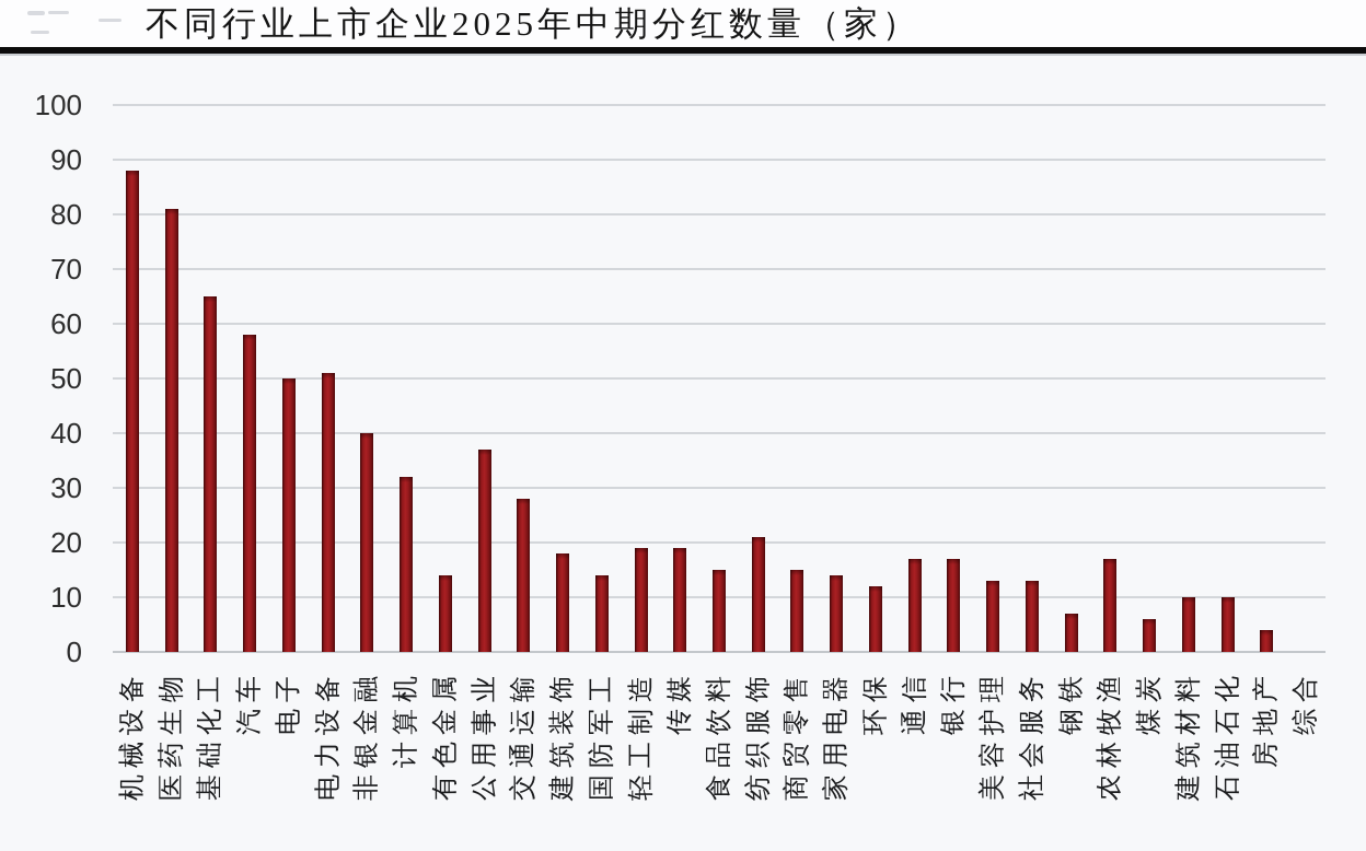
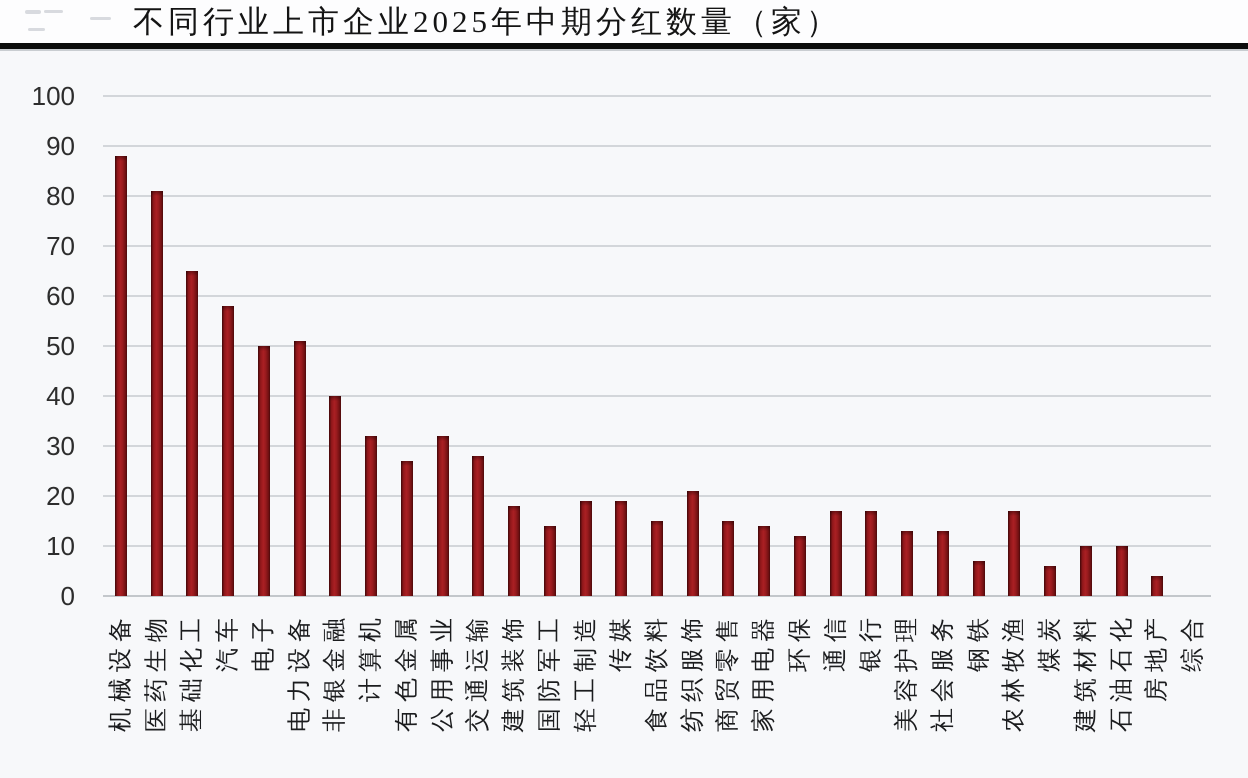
有色金属: 14 -> 27
公用事业: 37 -> 32
